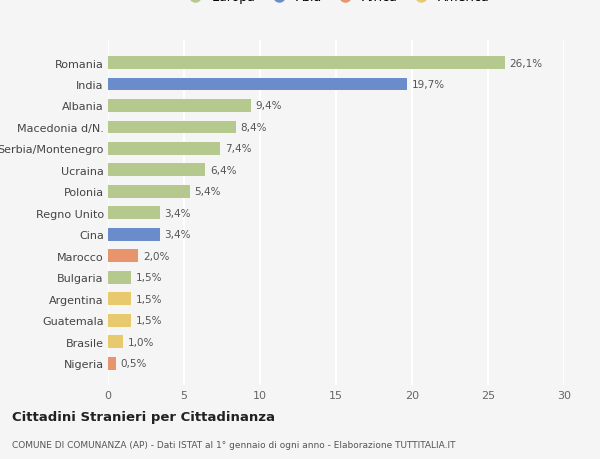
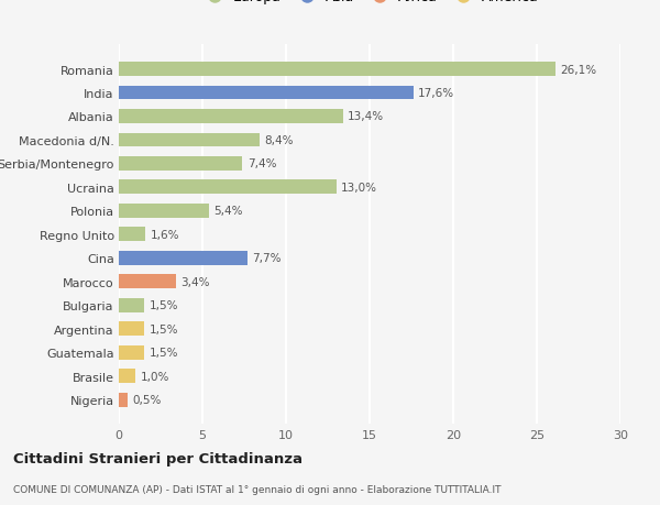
India: 19,7% -> 17,6%
Albania: 9,4% -> 13,4%
Ucraina: 6,4% -> 13,0%
Regno Unito: 3,4% -> 1,6%
Cina: 3,4% -> 7,7%
Marocco: 2,0% -> 3,4%
